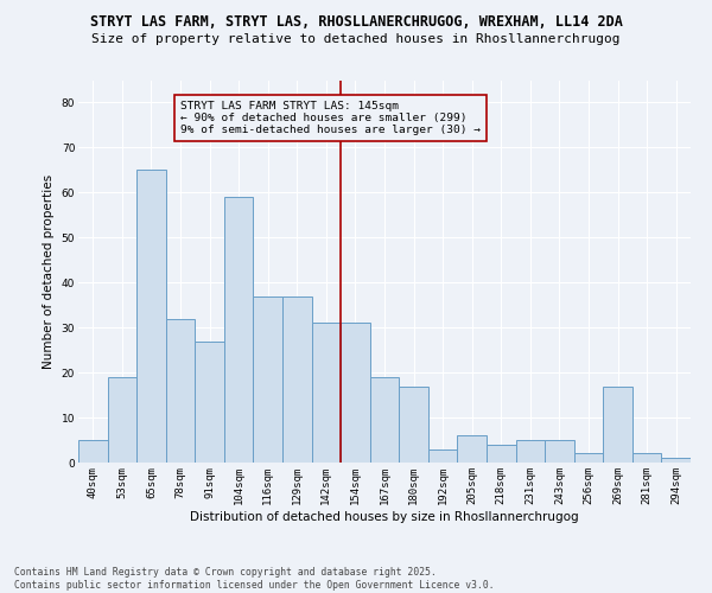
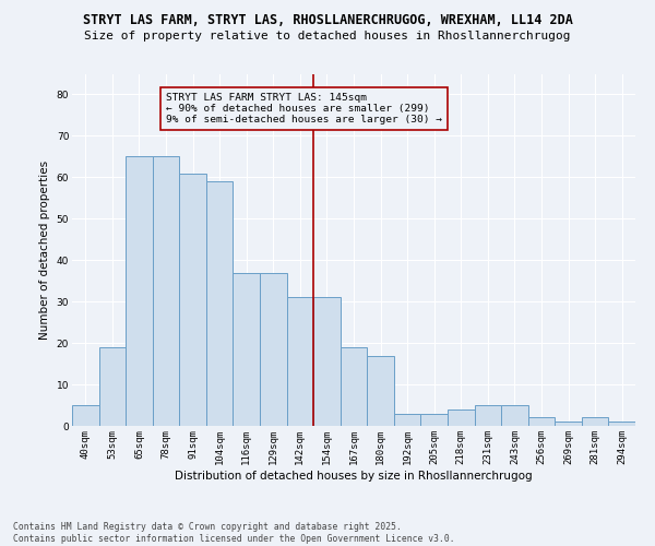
78sqm: 32 -> 65
91sqm: 27 -> 61
205sqm: 6 -> 3
269sqm: 17 -> 1
